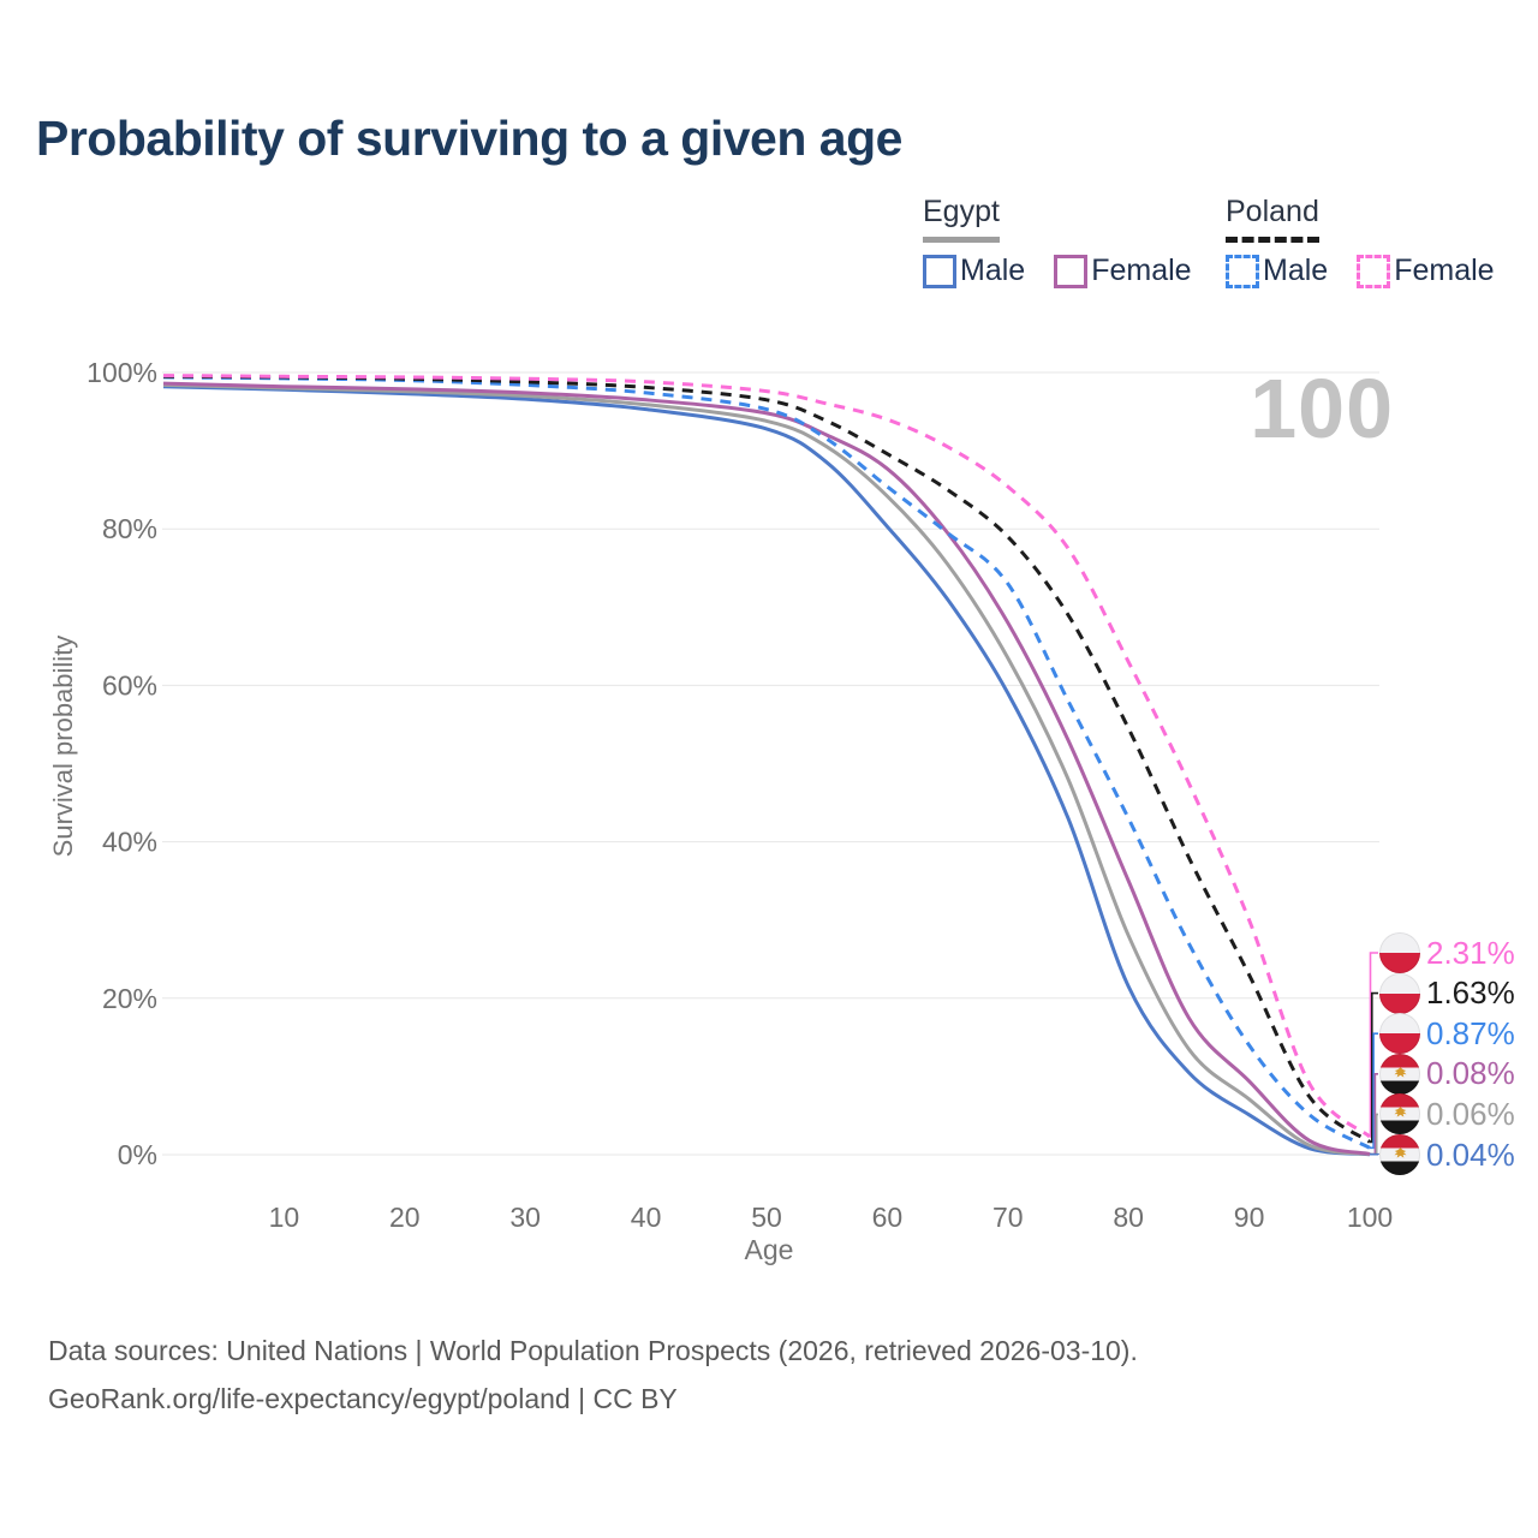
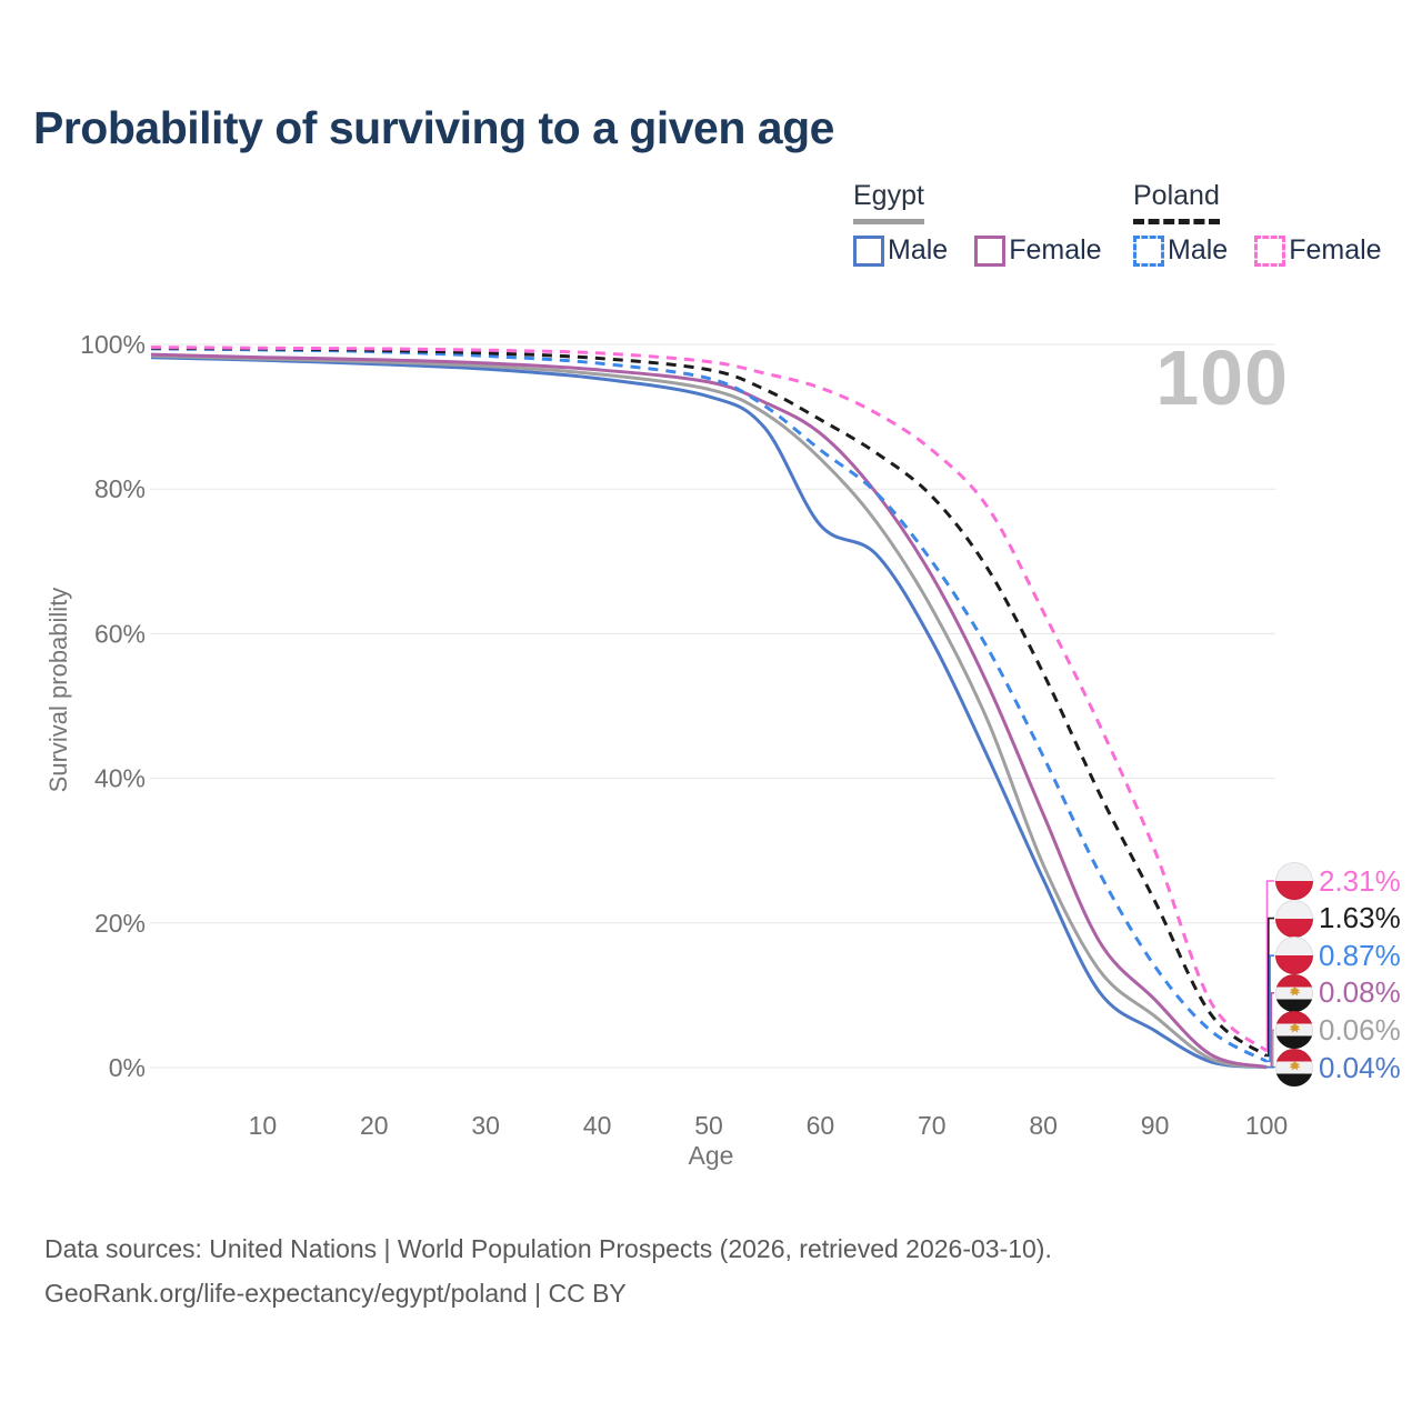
Egypt Male/60: 80% -> 75%
Poland Male/70: 73% -> 70%
Egypt Male/80: 22% -> 26%
